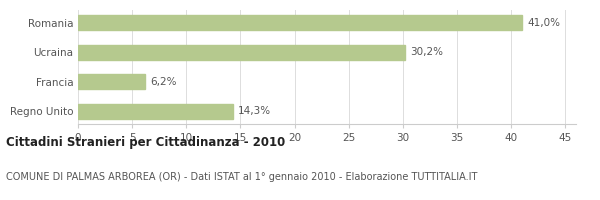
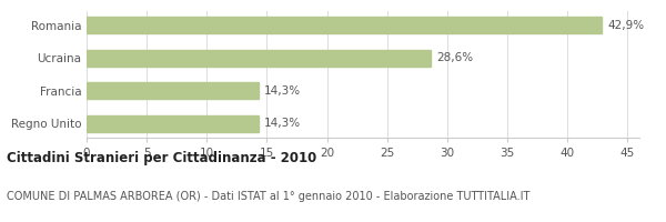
Romania: 41,0% -> 42,9%
Ucraina: 30,2% -> 28,6%
Francia: 6,2% -> 14,3%
